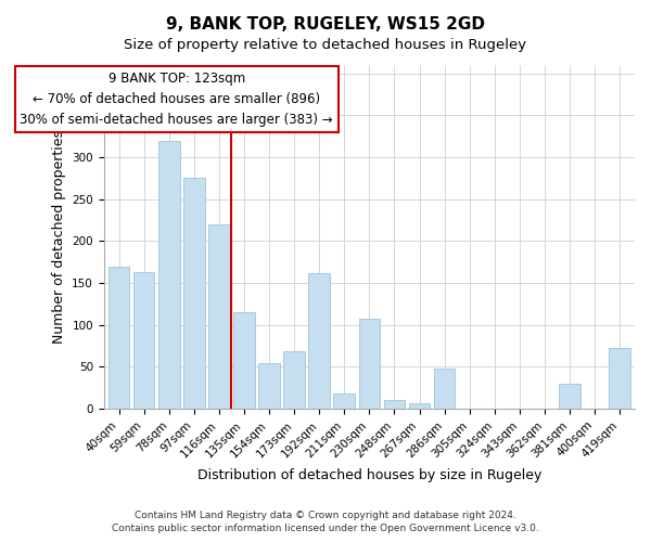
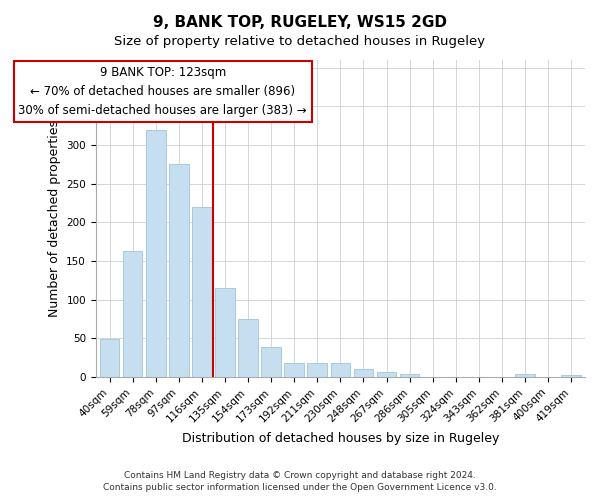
40sqm: 170 -> 49
154sqm: 54 -> 75
173sqm: 68 -> 39
192sqm: 162 -> 18
230sqm: 108 -> 18
286sqm: 48 -> 4
381sqm: 30 -> 4
419sqm: 72 -> 3
